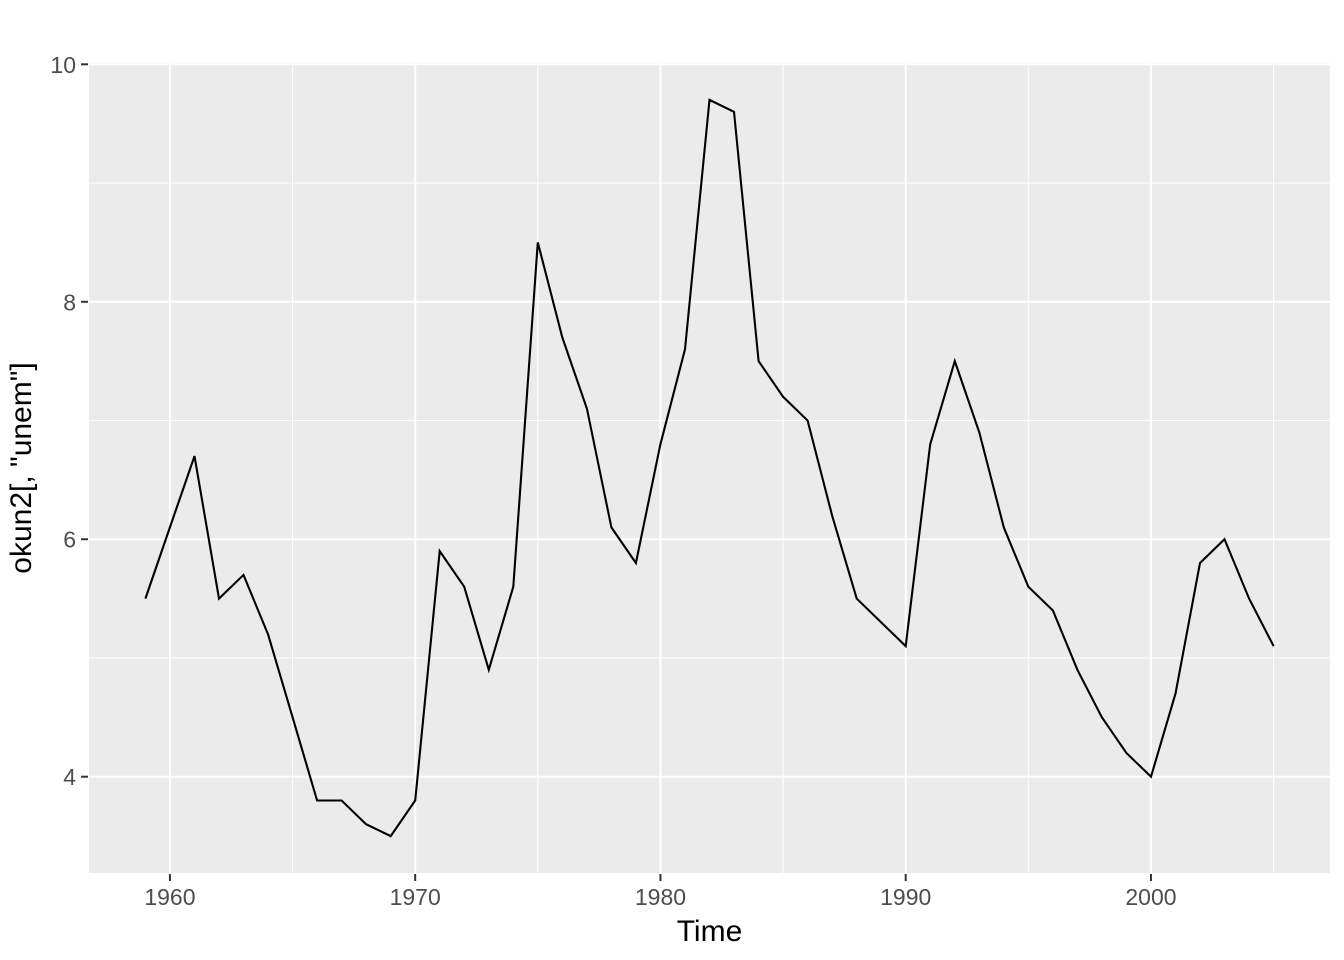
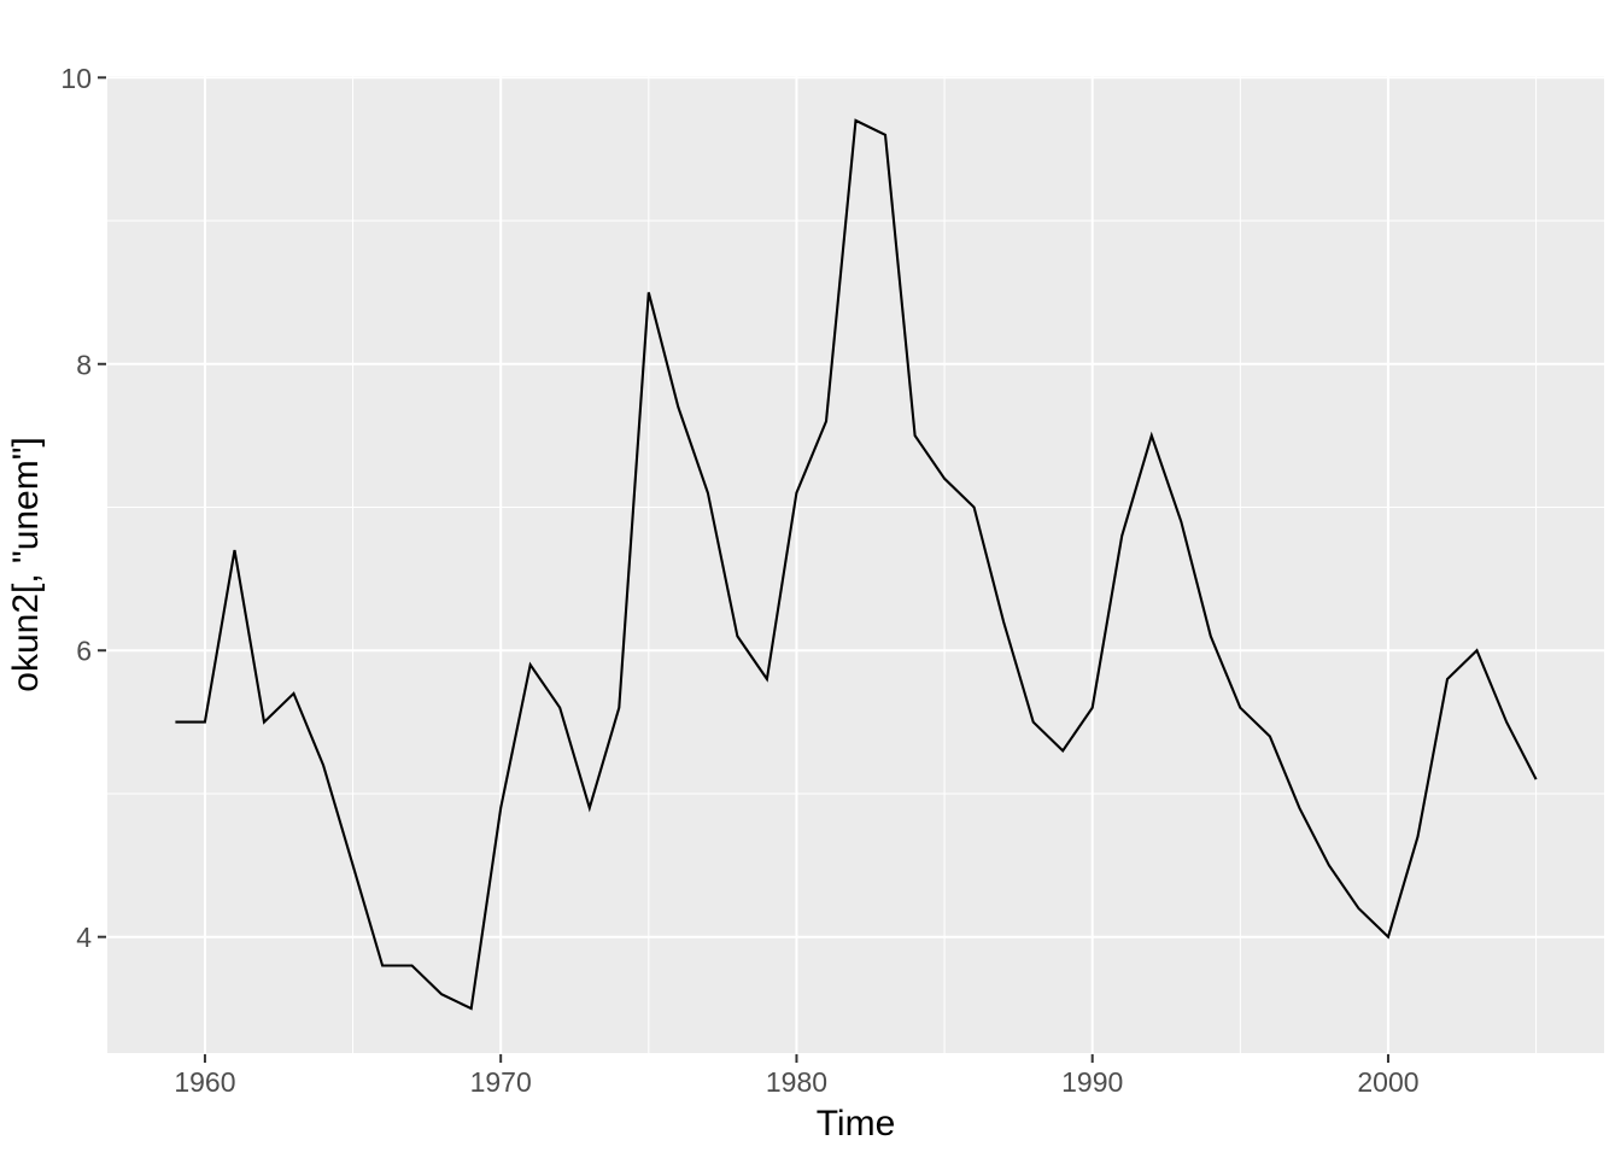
1960: 6.1 -> 5.5
1970: 3.8 -> 4.9
1980: 6.8 -> 7.1
1990: 5.1 -> 5.6
